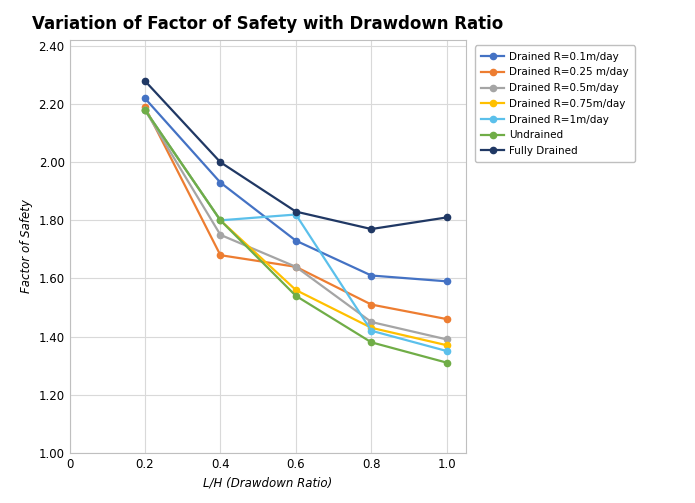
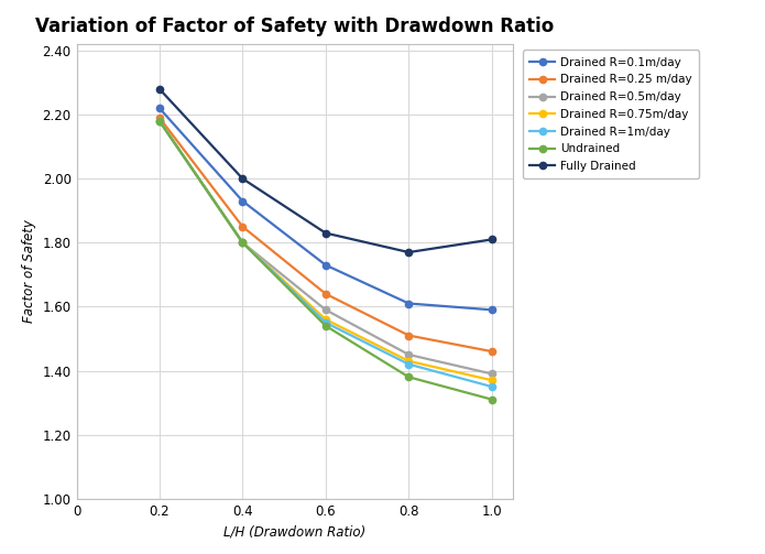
Drained R=0.25 m/day/0.4: 1.68 -> 1.85
Drained R=0.5m/day/0.4: 1.75 -> 1.80
Drained R=0.5m/day/0.6: 1.64 -> 1.59
Drained R=1m/day/0.6: 1.82 -> 1.55
